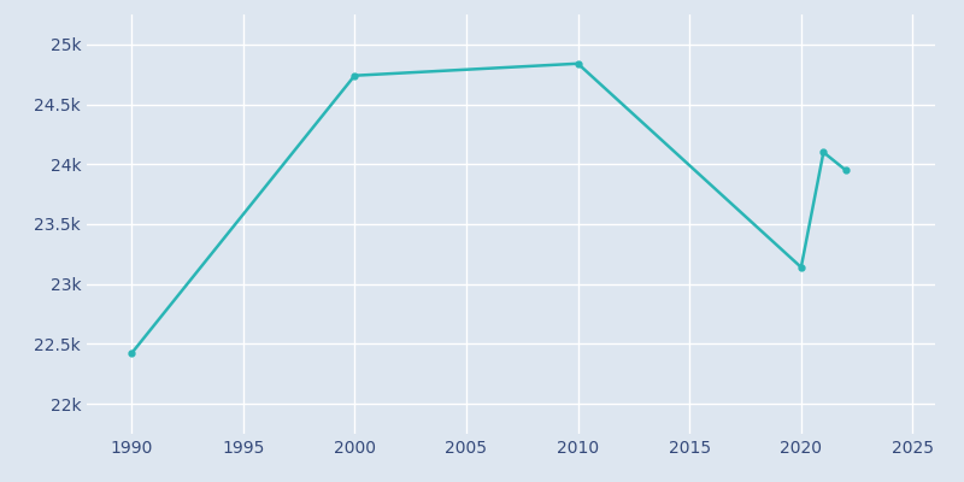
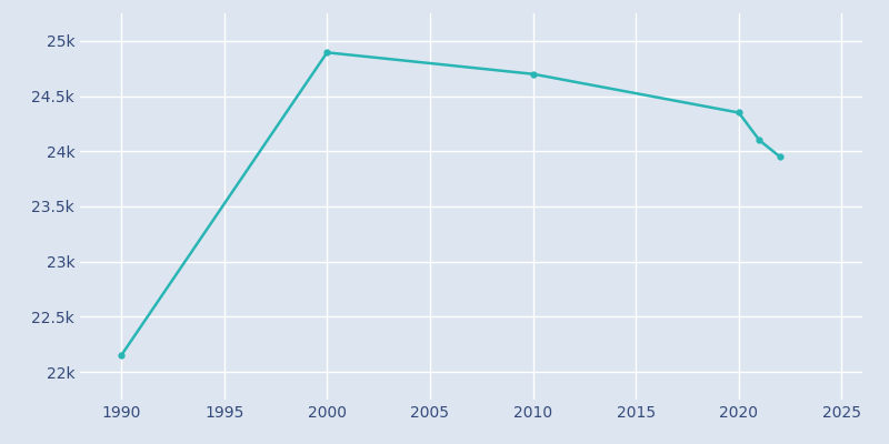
1990: 22.42k -> 22.15k
2000: 24.74k -> 24.90k
2010: 24.84k -> 24.70k
2020: 23.14k -> 24.35k
